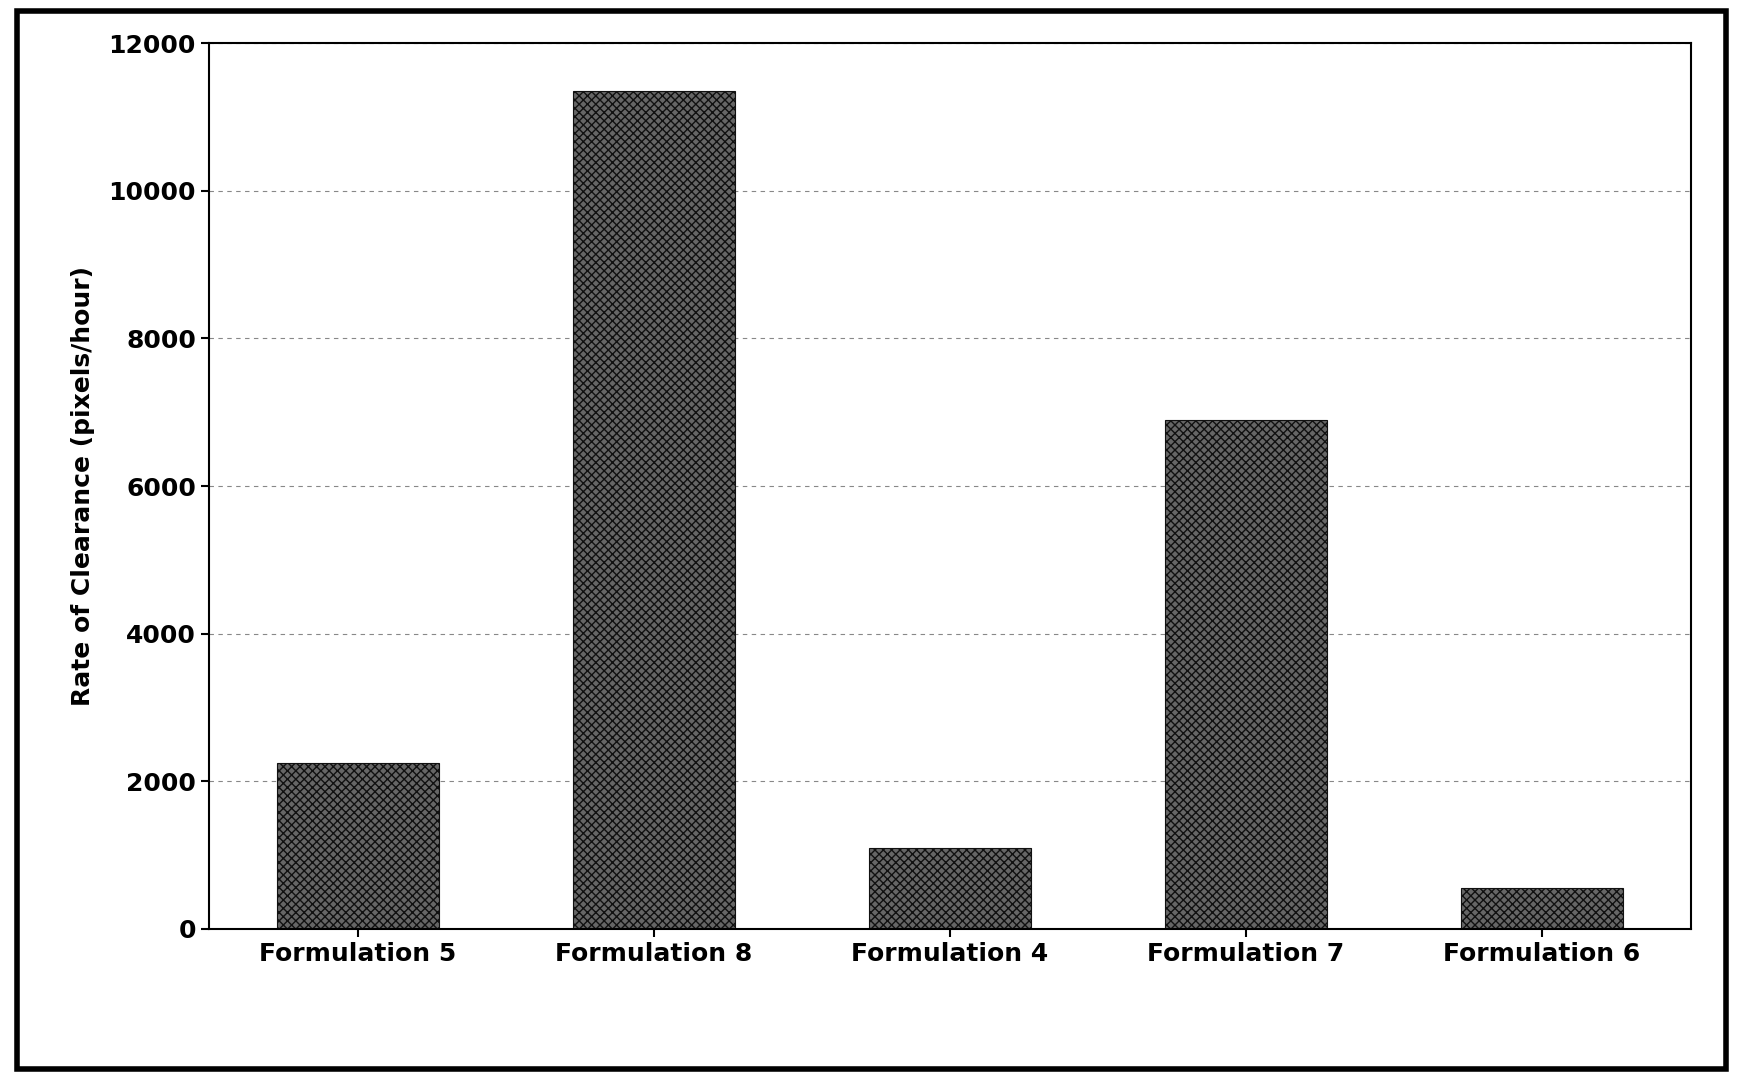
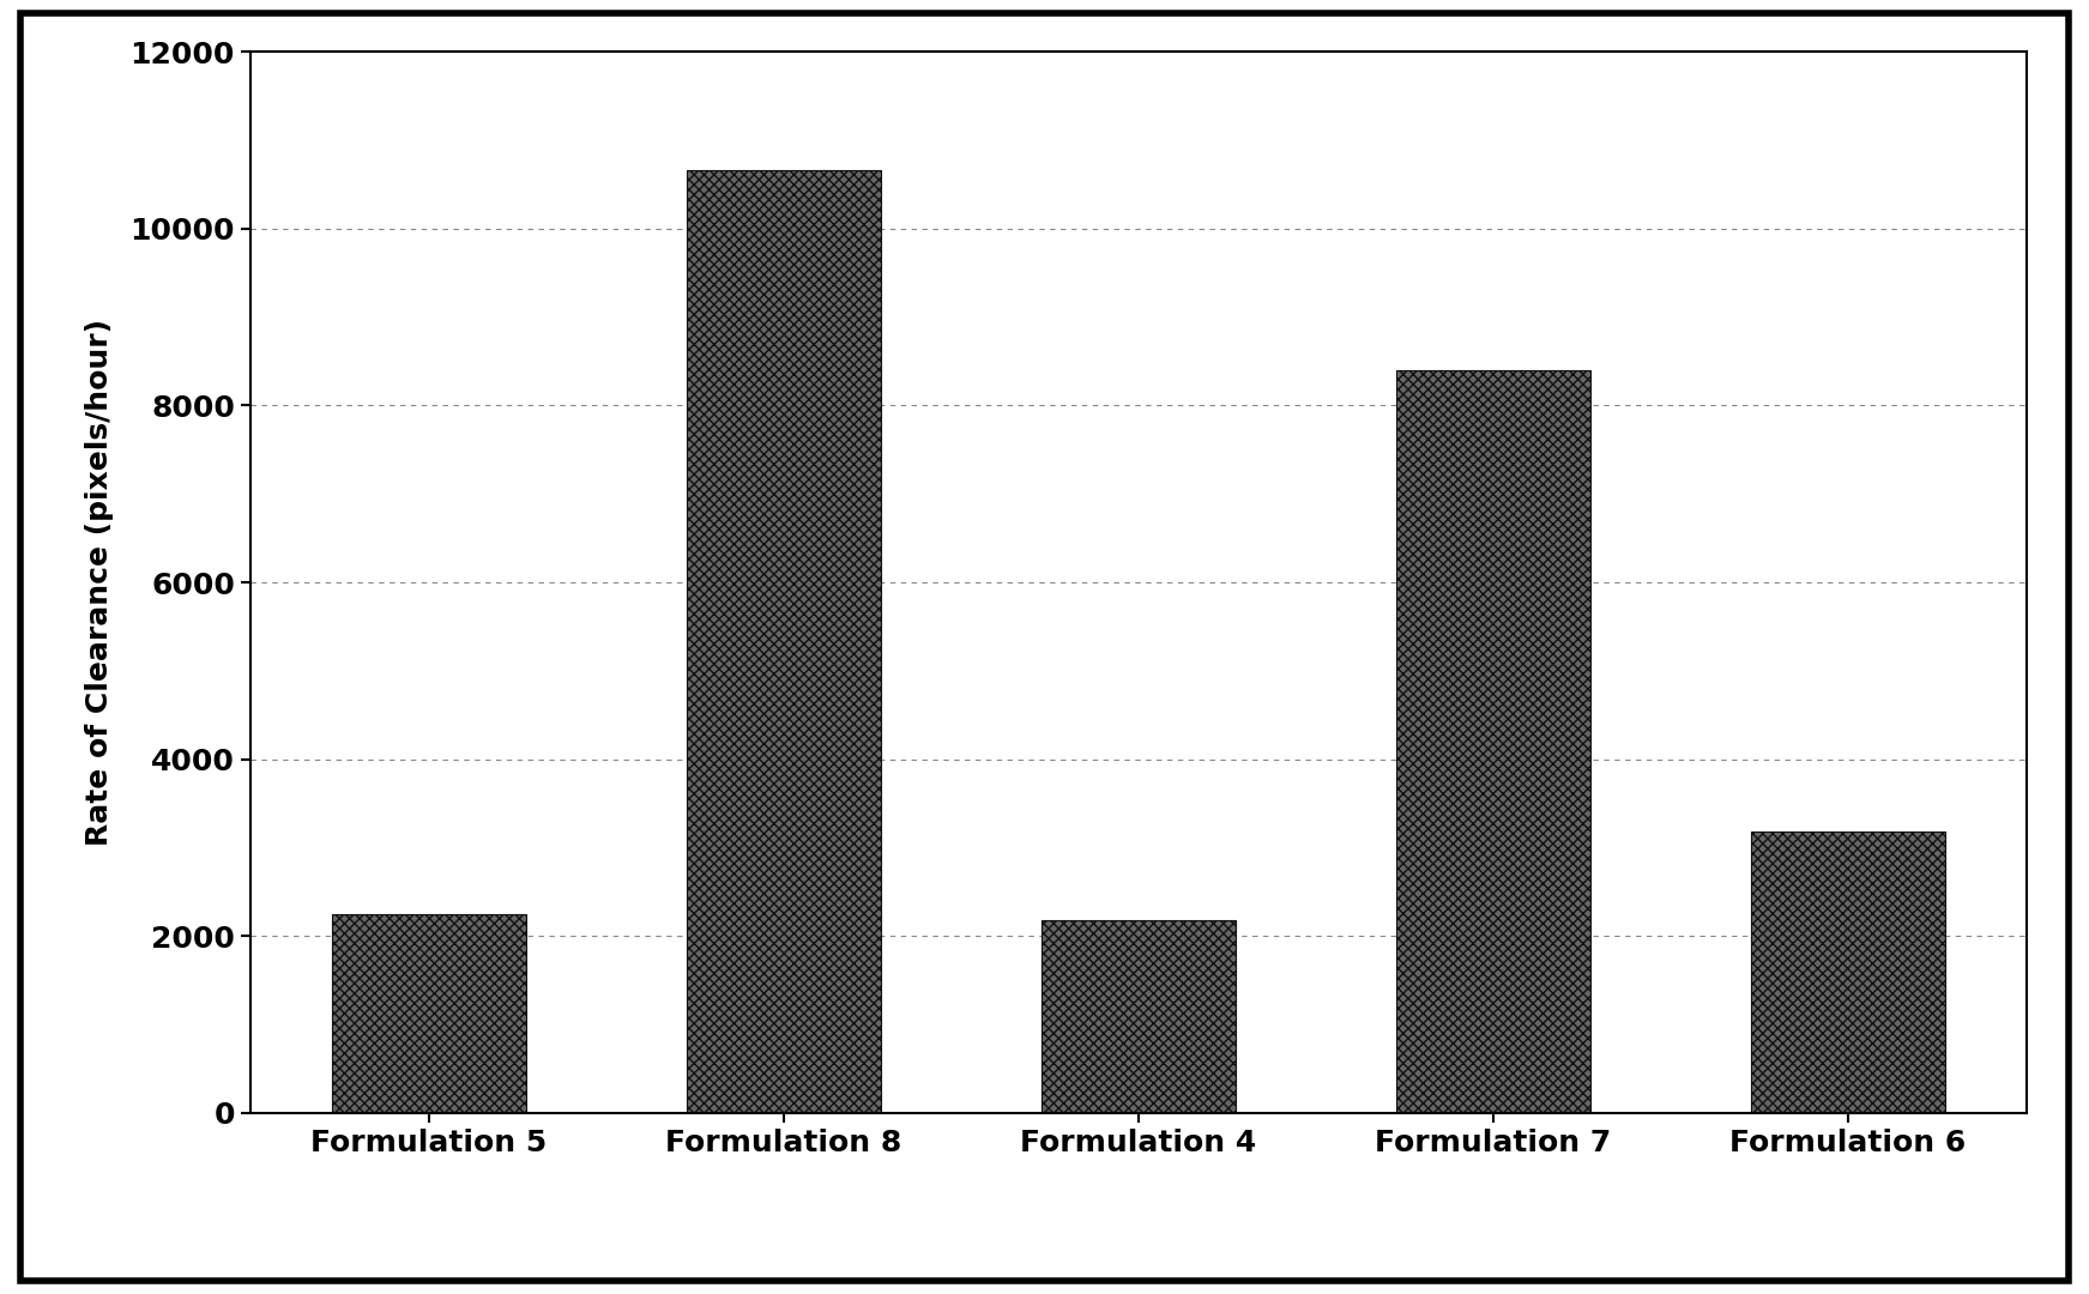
Formulation 8: 11350 -> 10660
Formulation 4: 1100 -> 2180
Formulation 7: 6900 -> 8400
Formulation 6: 550 -> 3180
